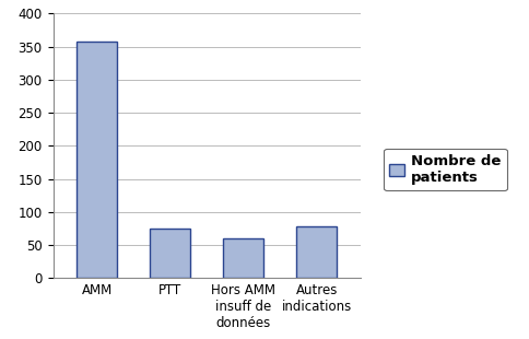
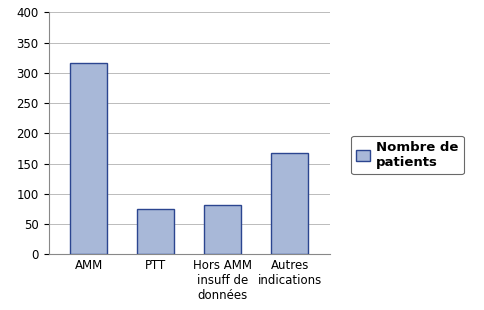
AMM: 358 -> 316
Hors AMM insuff de données: 60 -> 82
Autres indications: 78 -> 168
